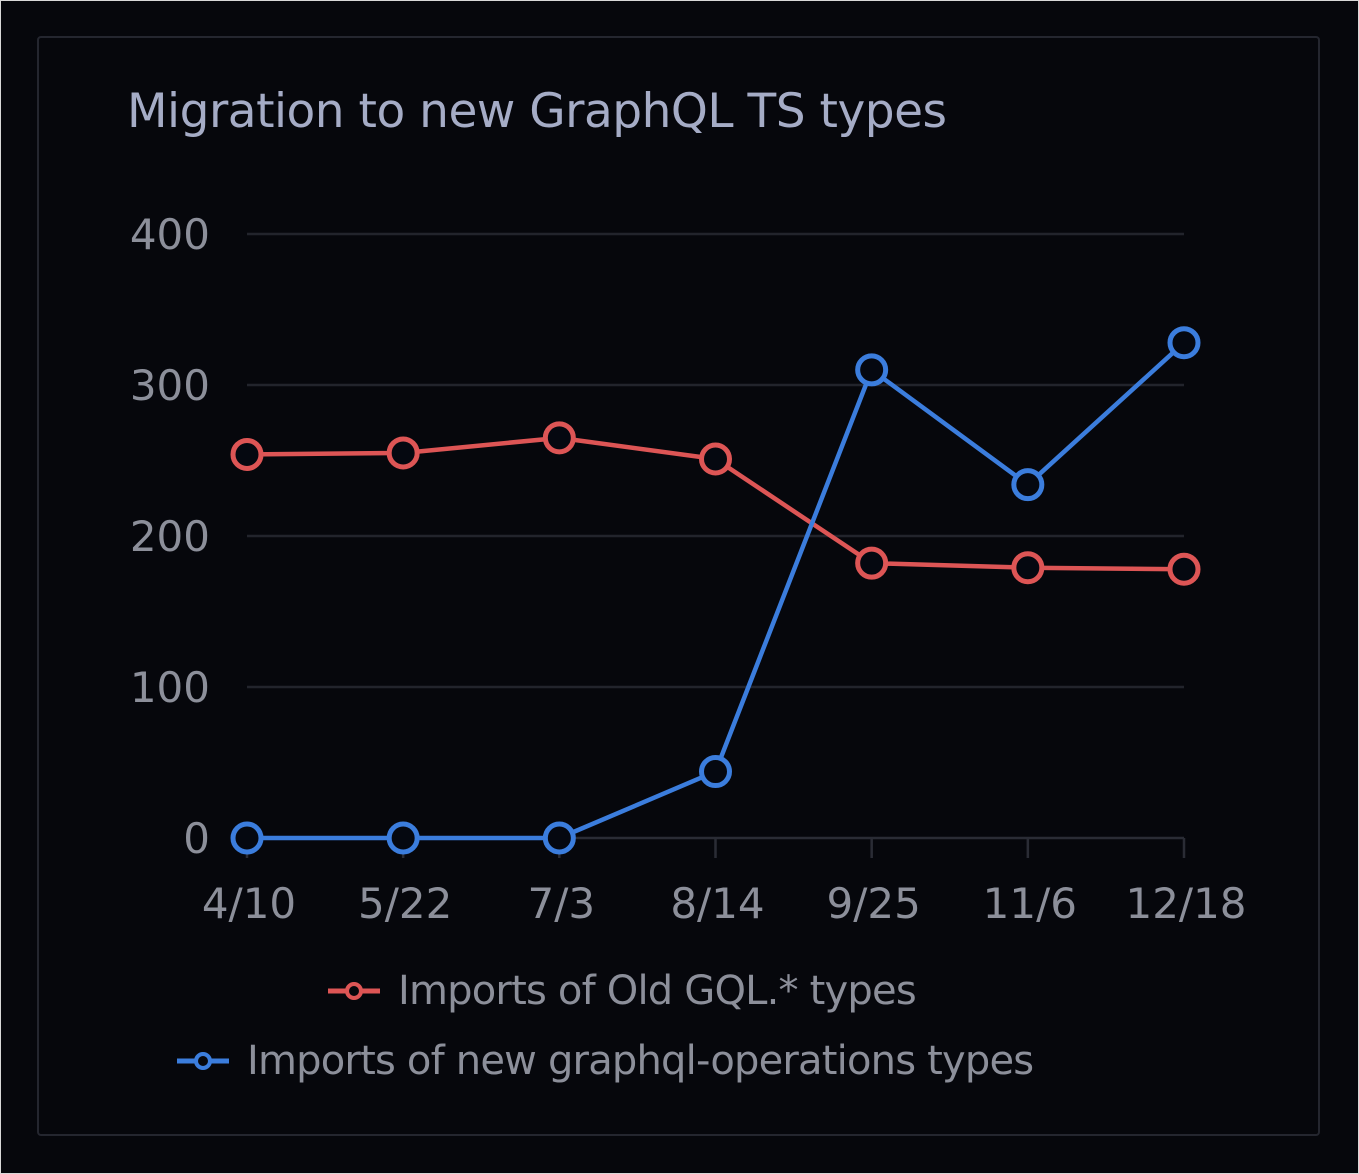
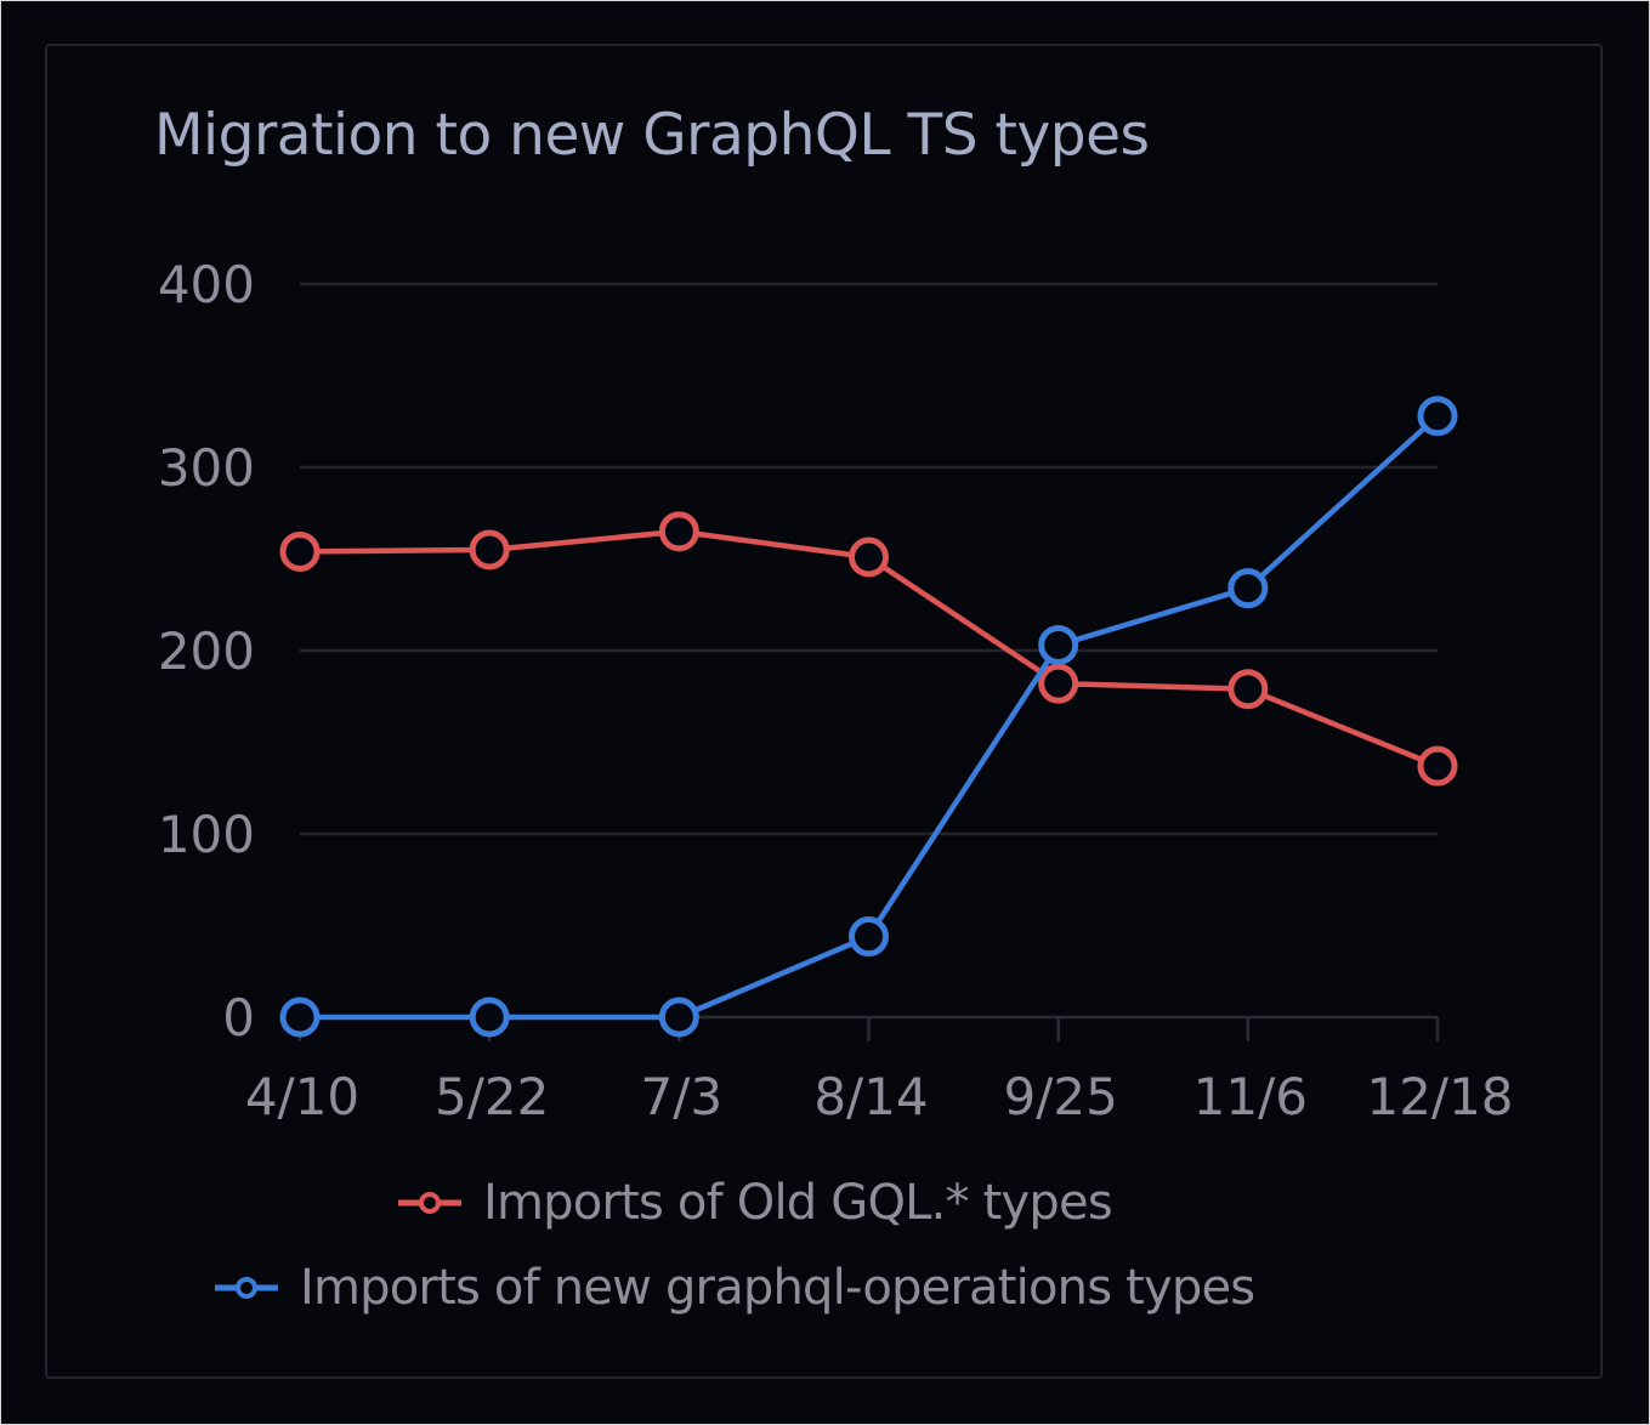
Imports of new graphql-operations types/9/25: 310 -> 203
Imports of Old GQL.* types/12/18: 178 -> 137
